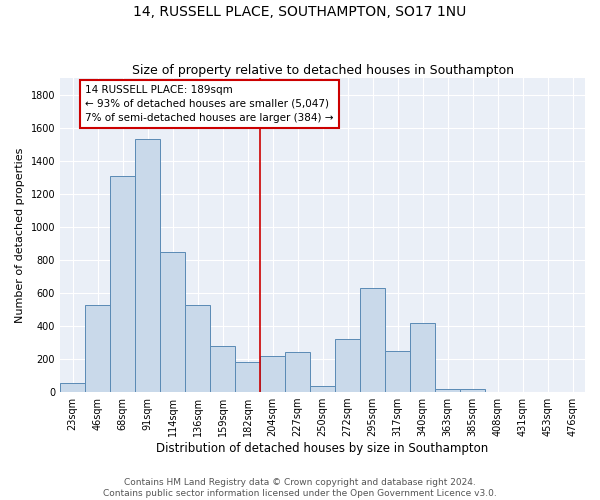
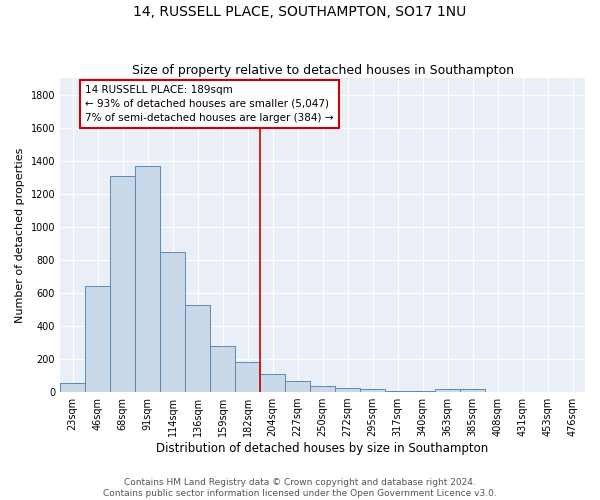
46sqm: 530 -> 640
91sqm: 1530 -> 1370
204sqm: 220 -> 110
227sqm: 240 -> 60
272sqm: 320 -> 20
295sqm: 630 -> 20
317sqm: 250 -> 10
340sqm: 420 -> 0
